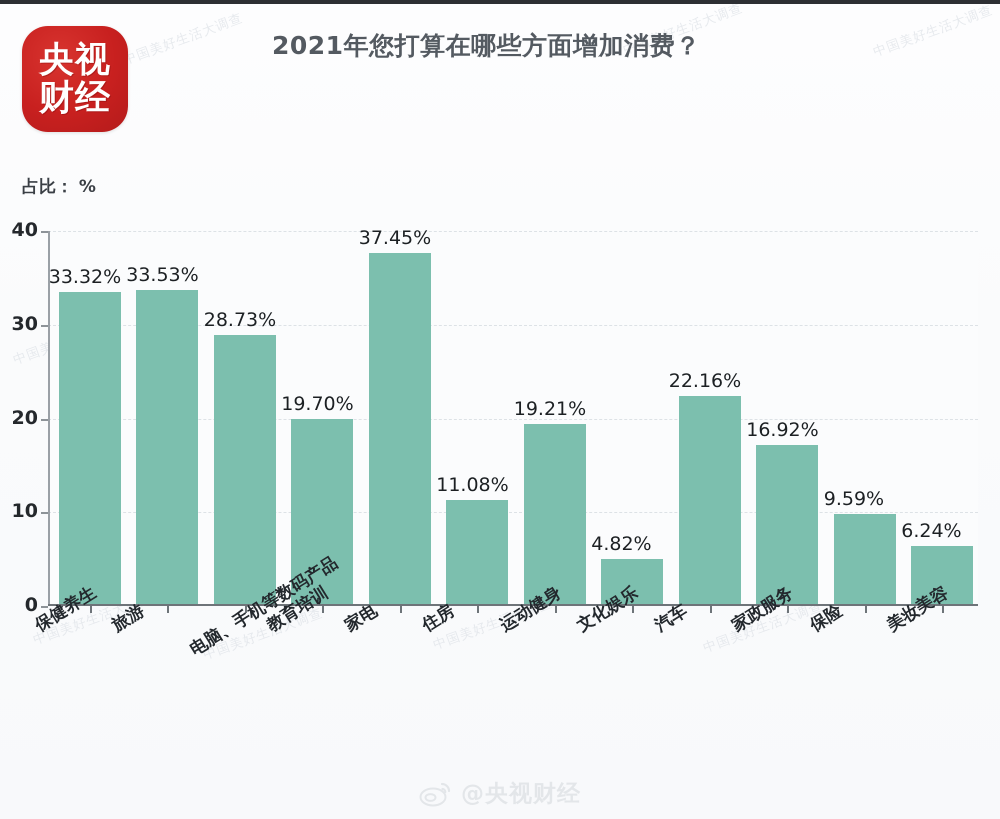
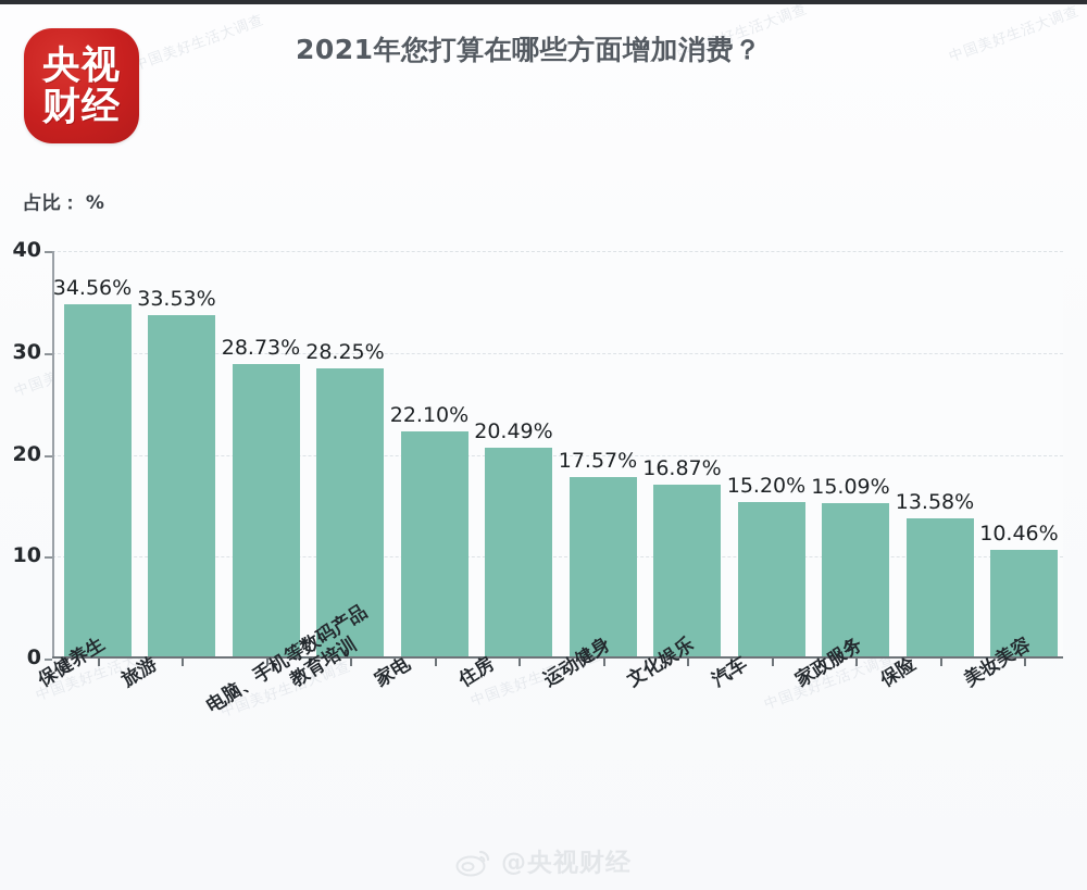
保健养生: 33.32% -> 34.56%
教育培训: 19.70% -> 28.25%
家电: 37.45% -> 22.10%
住房: 11.08% -> 20.49%
运动健身: 19.21% -> 17.57%
文化娱乐: 4.82% -> 16.87%
汽车: 22.16% -> 15.20%
家政服务: 16.92% -> 15.09%
保险: 9.59% -> 13.58%
美妆美容: 6.24% -> 10.46%
